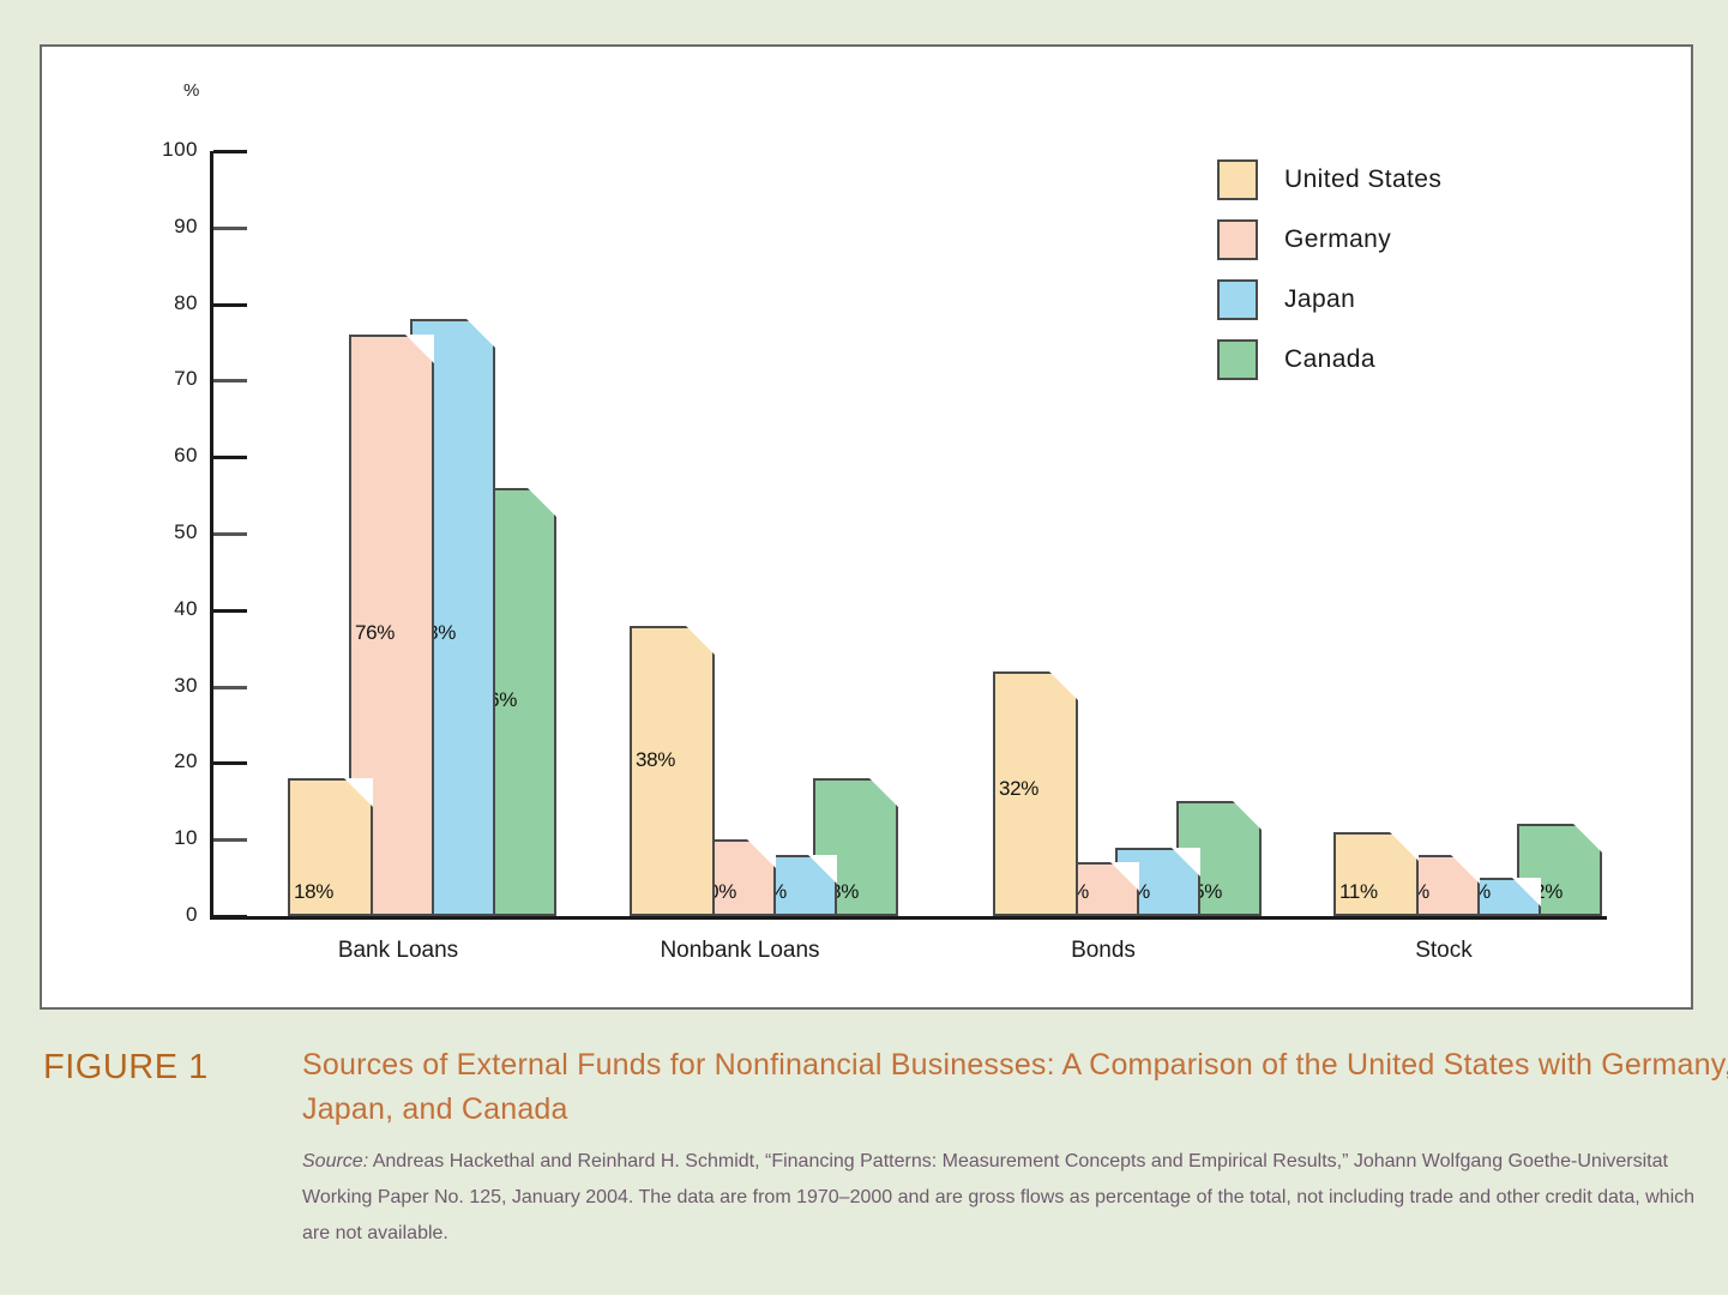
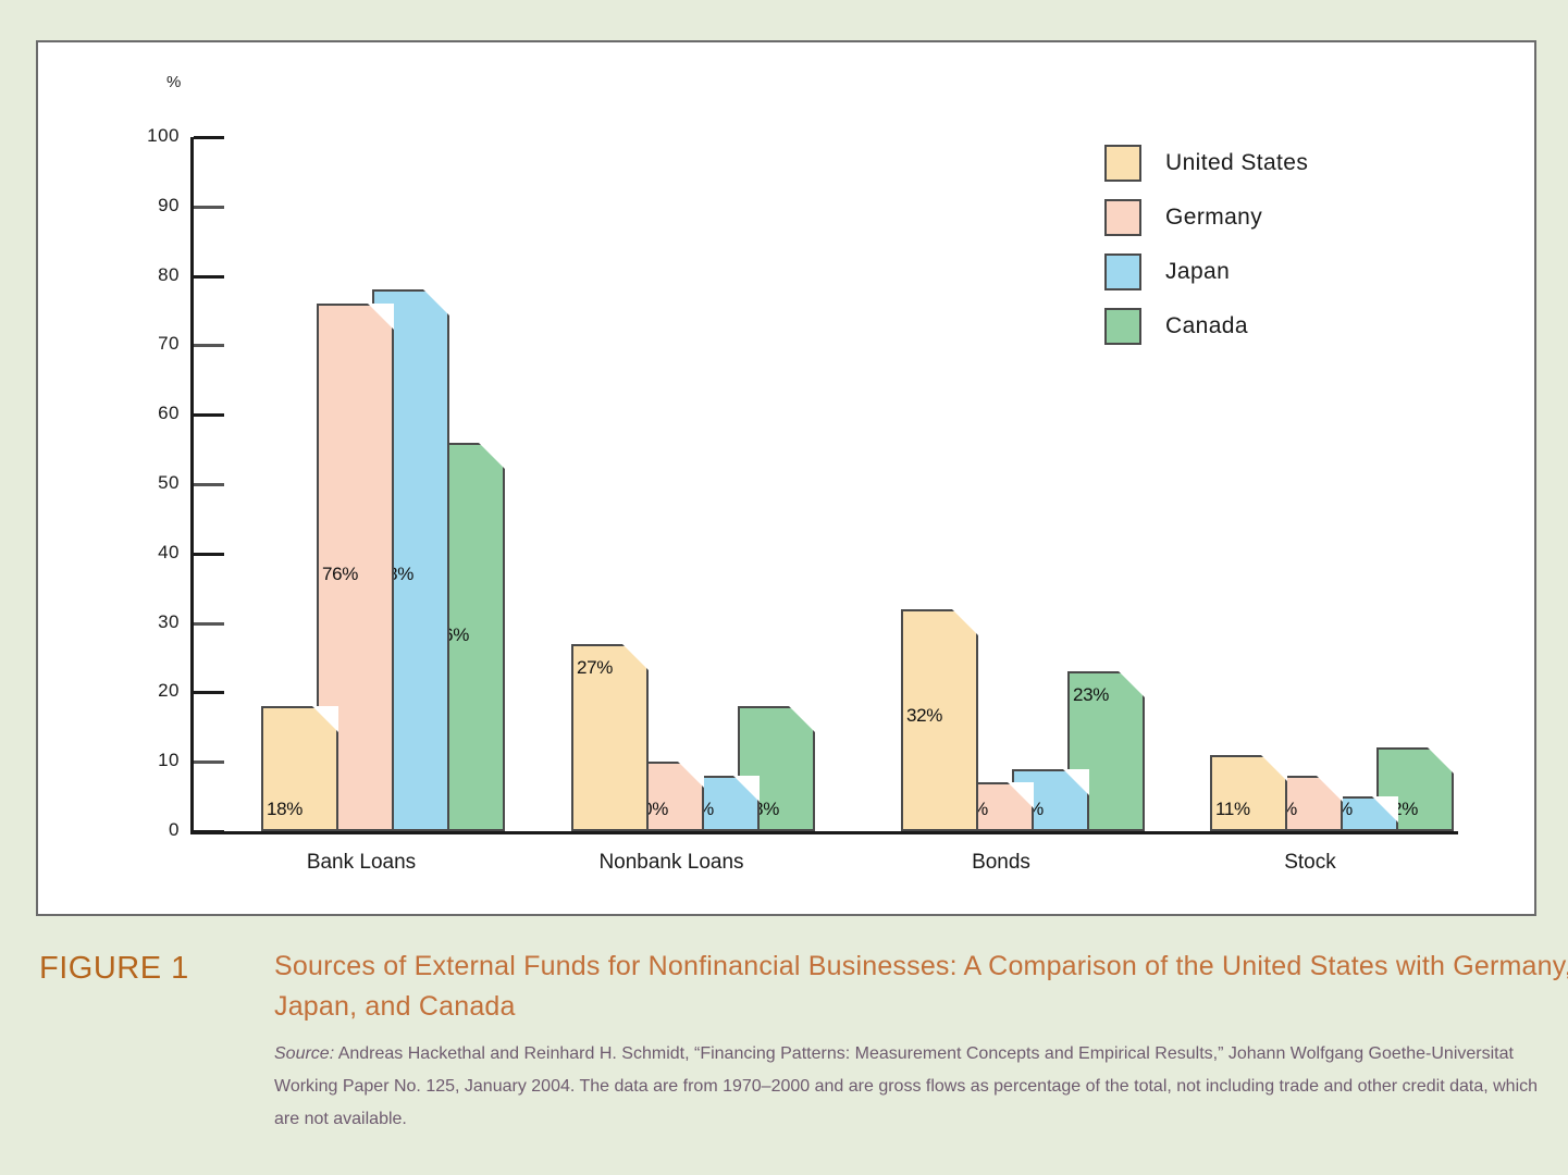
United States/Nonbank Loans: 38% -> 27%
Canada/Bonds: 15% -> 23%
